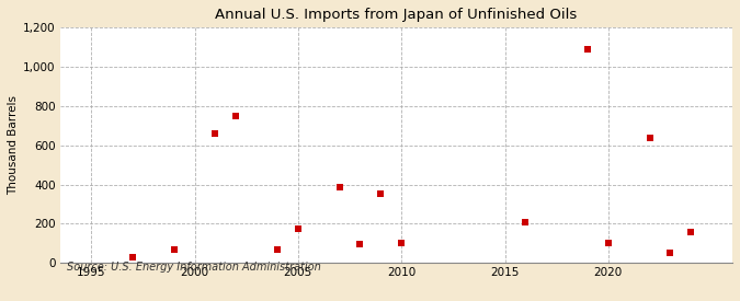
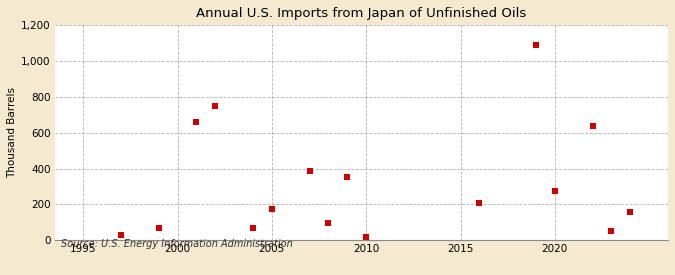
2010: 100 -> 20
2020: 100 -> 280
